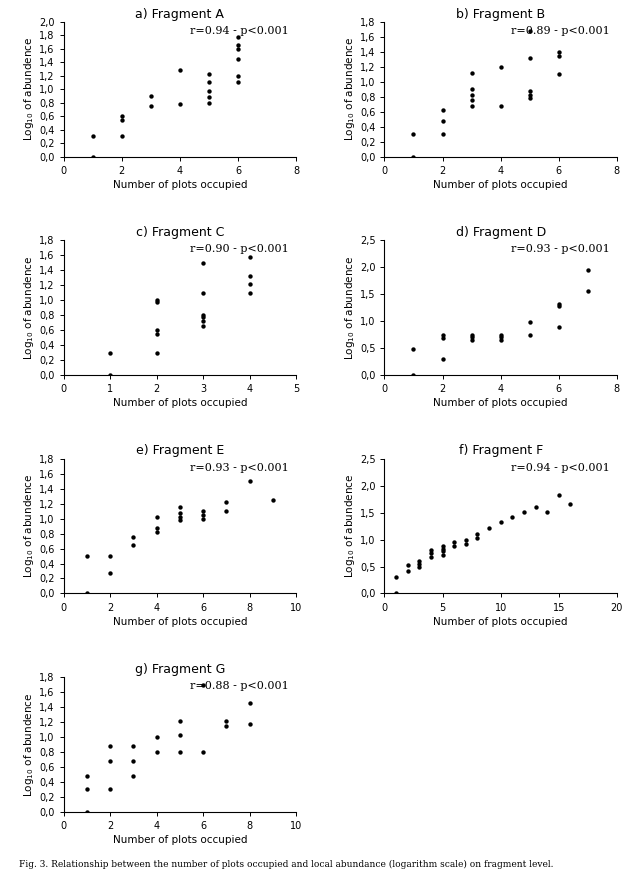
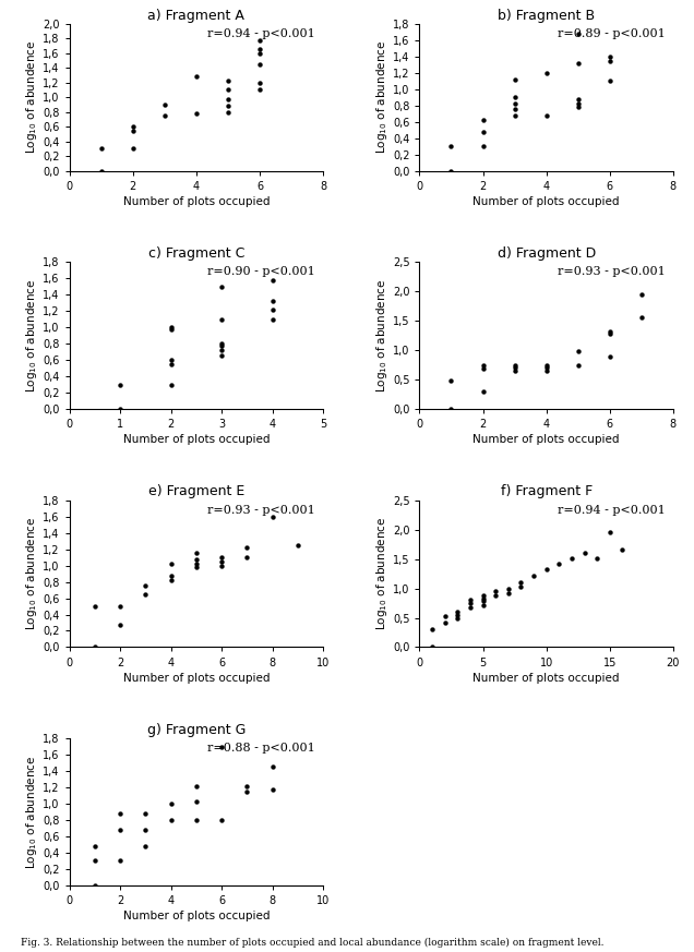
e) Fragment E/8: 1,50 -> 1,60
f) Fragment F/15: 1,82 -> 1,95
